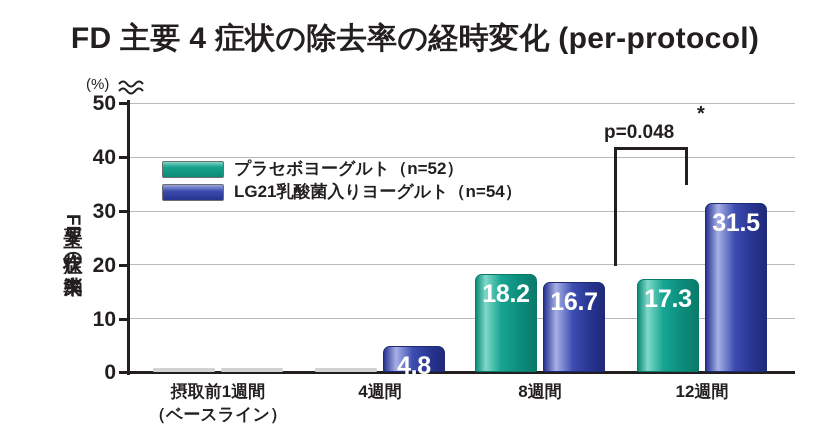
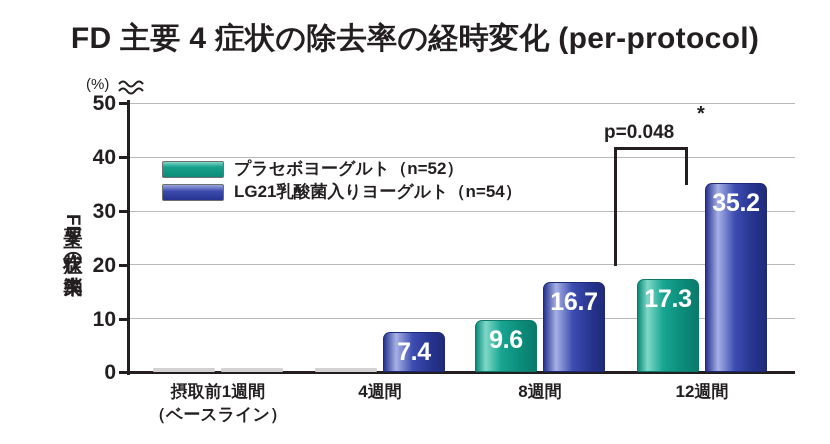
LG21乳酸菌入りヨーグルト（n=54）/4週間: 4.8 -> 7.4
プラセボヨーグルト（n=52）/8週間: 18.2 -> 9.6
LG21乳酸菌入りヨーグルト（n=54）/12週間: 31.5 -> 35.2
